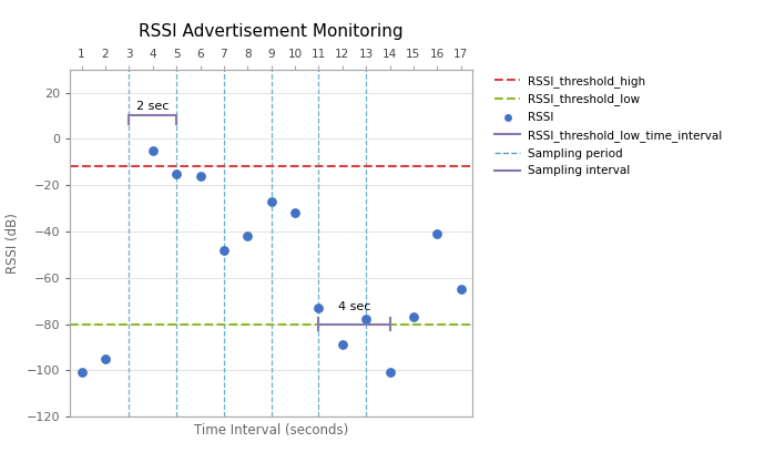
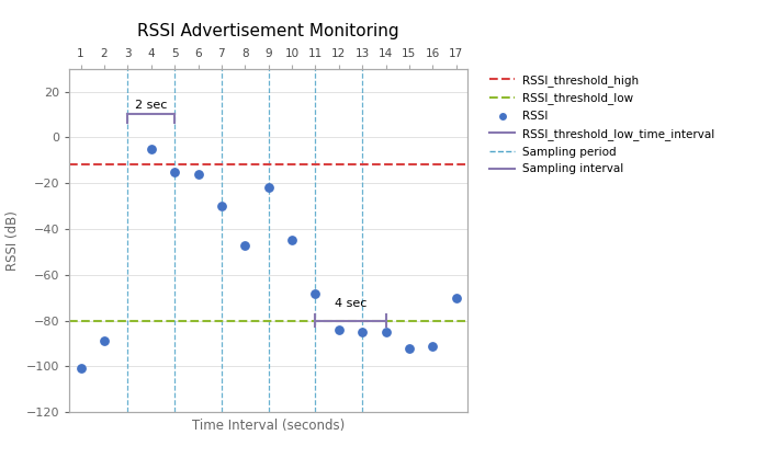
2: -95 -> -89
7: -48 -> -30
8: -42 -> -47
9: -27 -> -22
10: -32 -> -45
11: -73 -> -68
12: -89 -> -84
13: -78 -> -85
14: -101 -> -85
15: -77 -> -92
16: -41 -> -91
17: -65 -> -70
